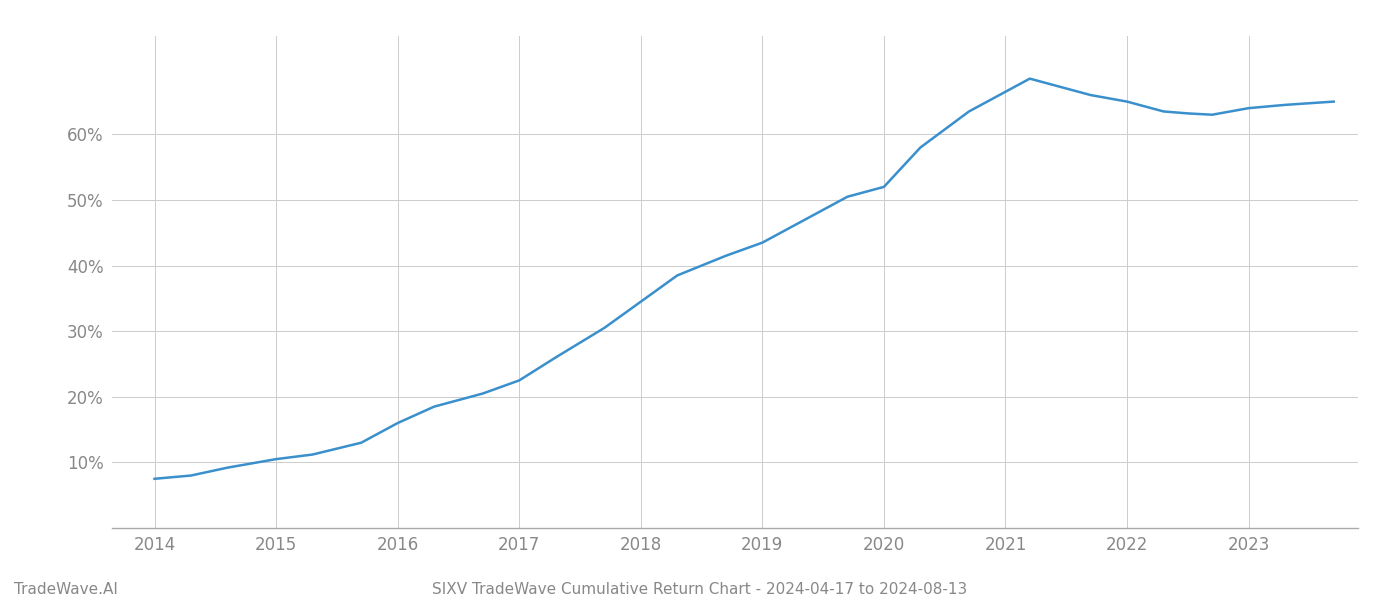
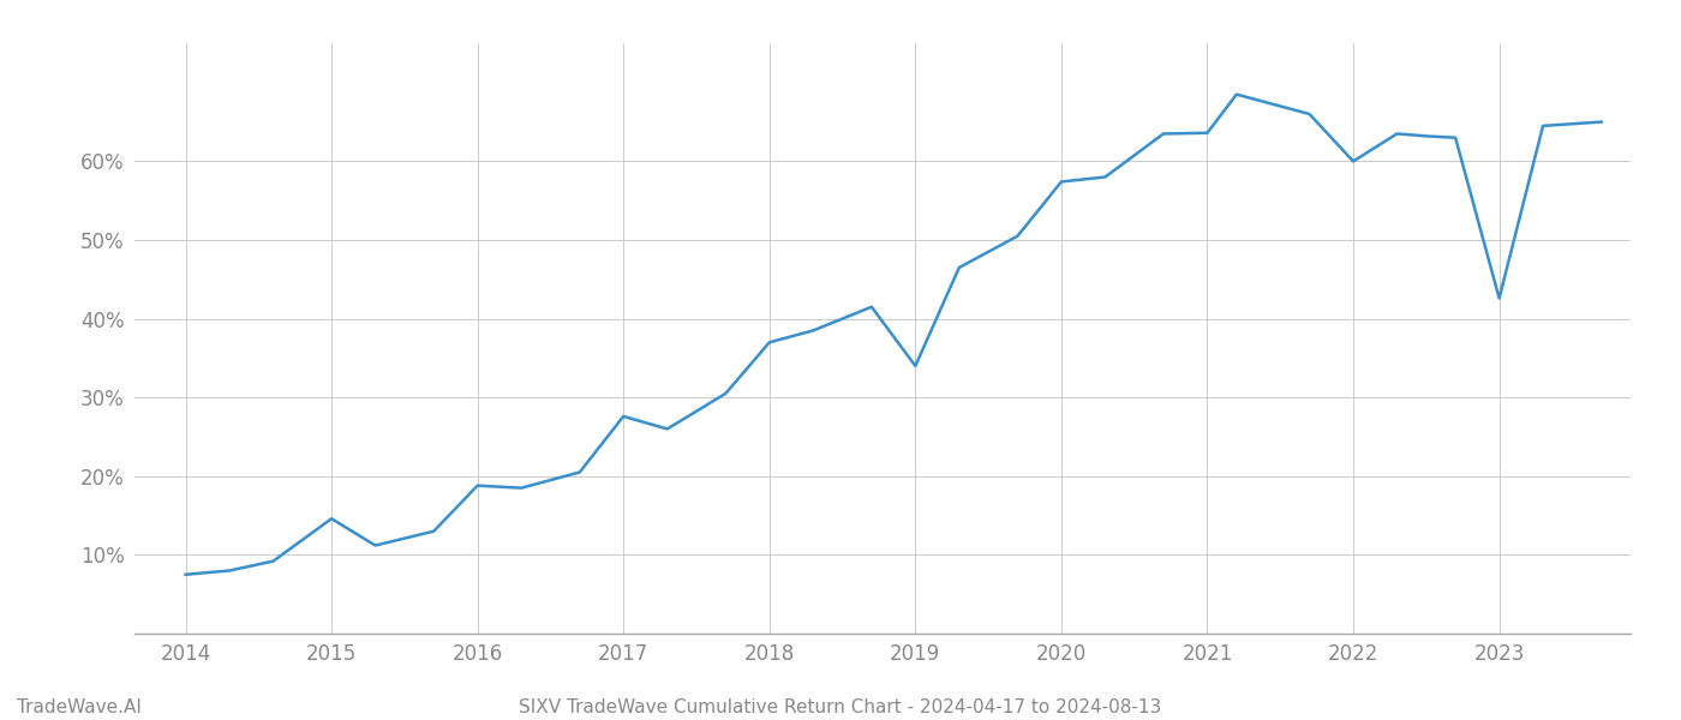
2015: 10.5% -> 14.6%
2016: 16.0% -> 18.8%
2017: 22.5% -> 27.6%
2018: 34.5% -> 37.0%
2019: 43.5% -> 34.0%
2020: 52.0% -> 57.4%
2021: 66.5% -> 63.6%
2022: 65.0% -> 60.0%
2023: 64.0% -> 42.6%
